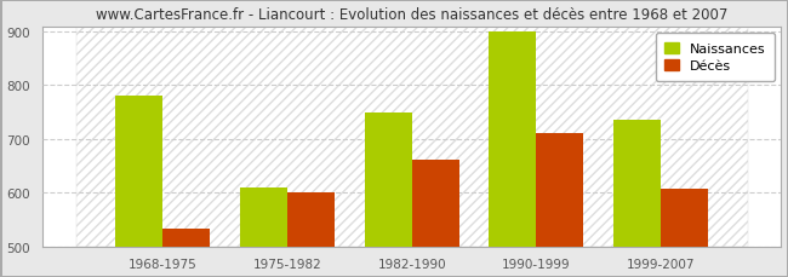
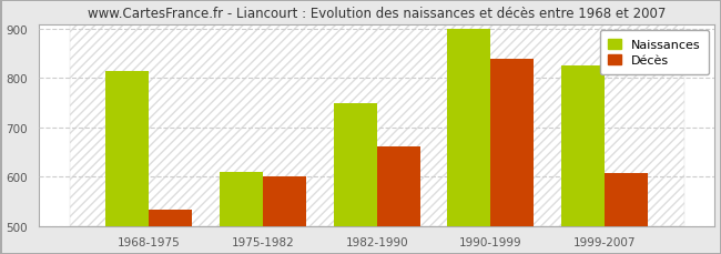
Naissances/1968-1975: 780 -> 815
Décès/1990-1999: 710 -> 840
Naissances/1999-2007: 735 -> 825
